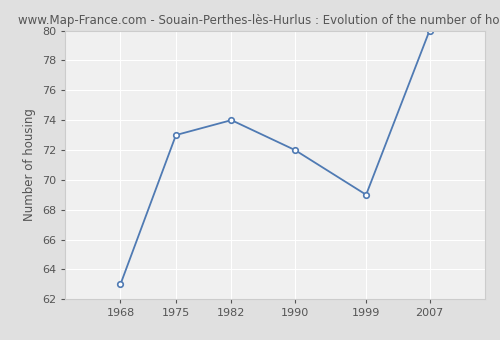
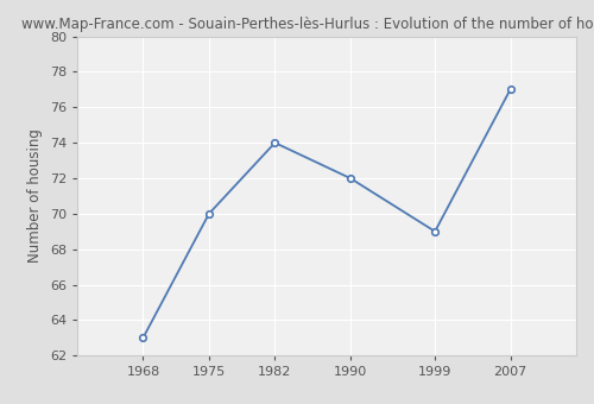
1975: 73 -> 70
2007: 80 -> 77
